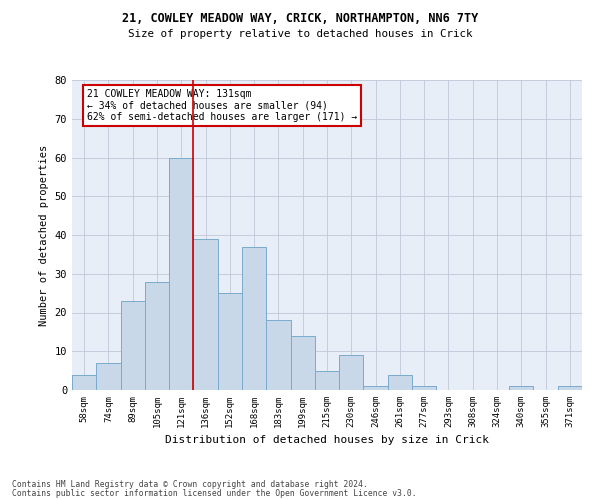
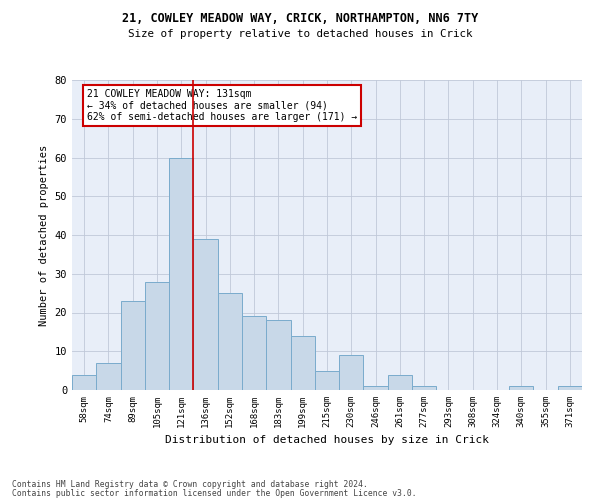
168sqm: 37 -> 19
